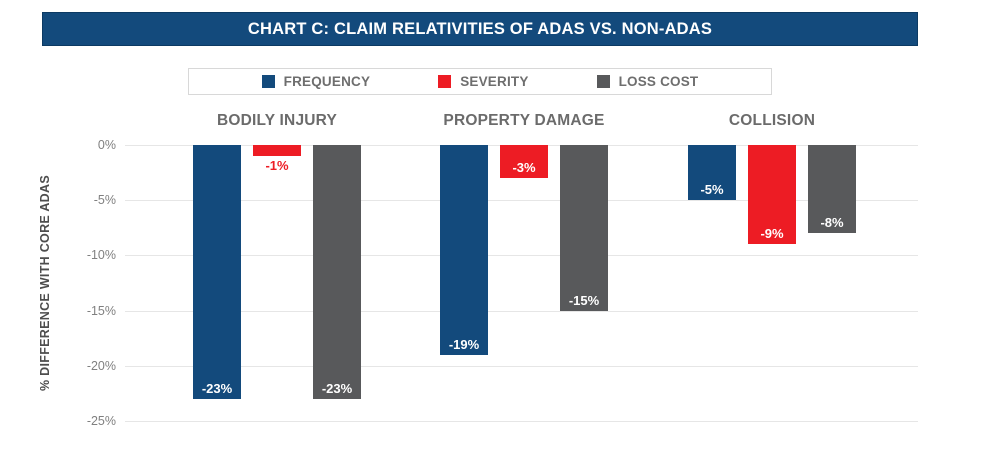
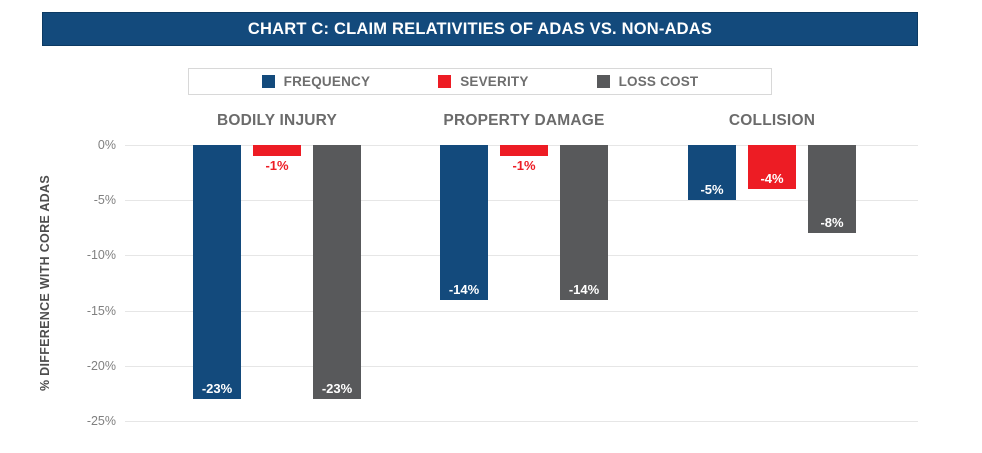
FREQUENCY/PROPERTY DAMAGE: -19% -> -14%
SEVERITY/PROPERTY DAMAGE: -3% -> -1%
LOSS COST/PROPERTY DAMAGE: -15% -> -14%
SEVERITY/COLLISION: -9% -> -4%
